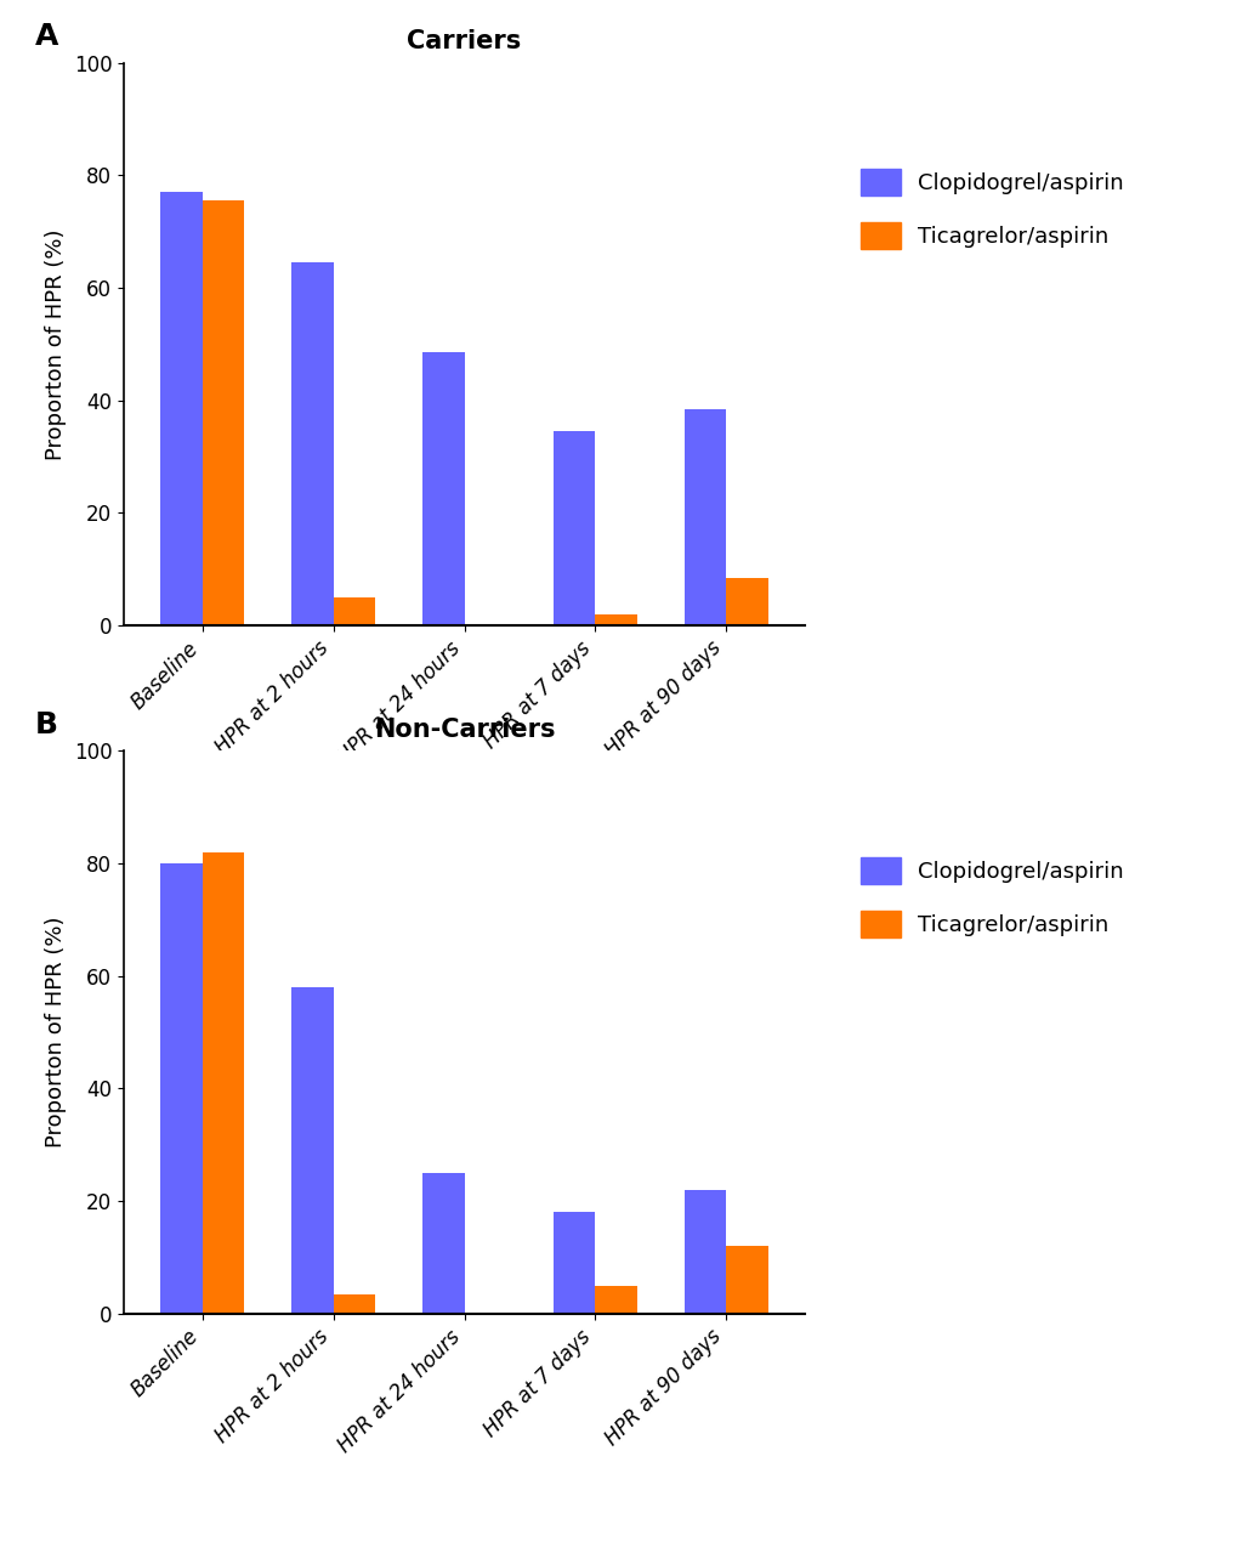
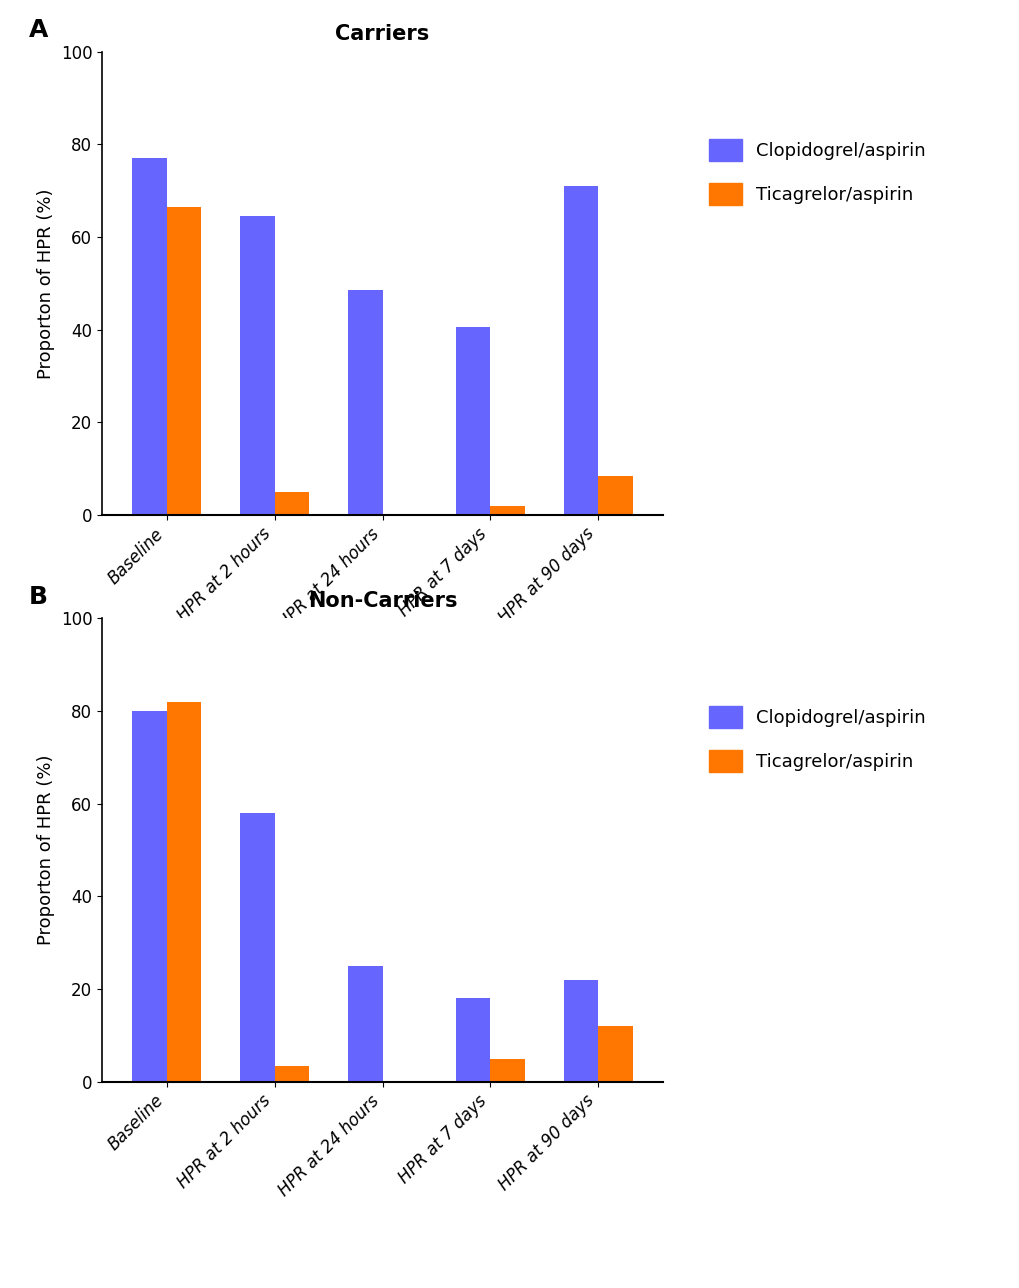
Carriers/Ticagrelor/aspirin/Baseline: 75.5 -> 66.5
Carriers/Clopidogrel/aspirin/HPR at 7 days: 34.5 -> 40.5
Carriers/Clopidogrel/aspirin/HPR at 90 days: 38.5 -> 71.0
